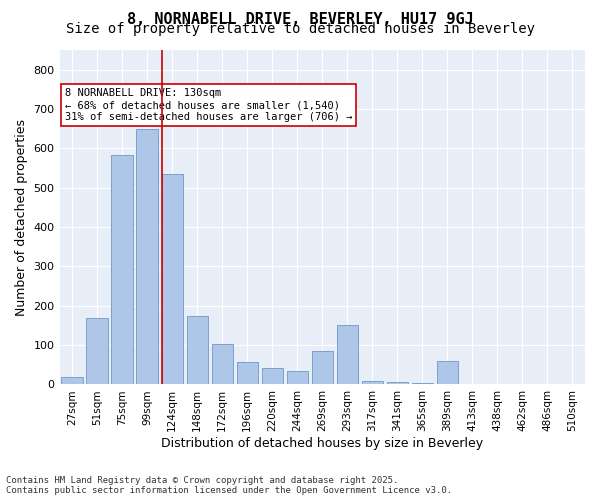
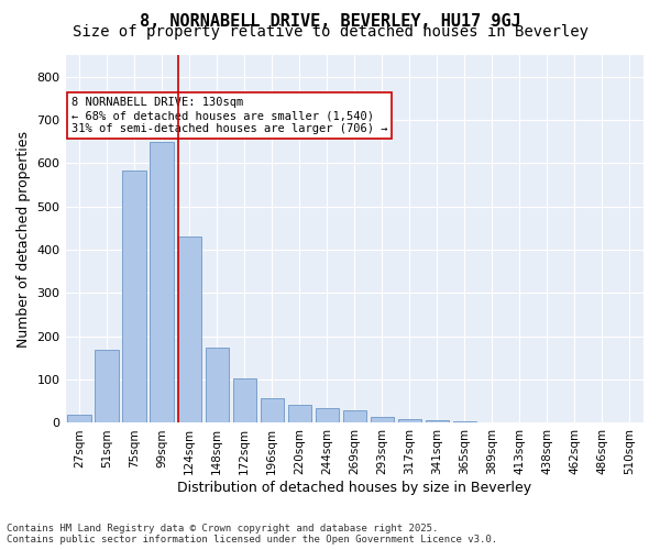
124sqm: 535 -> 430
269sqm: 85 -> 30
293sqm: 150 -> 14
389sqm: 60 -> 2
